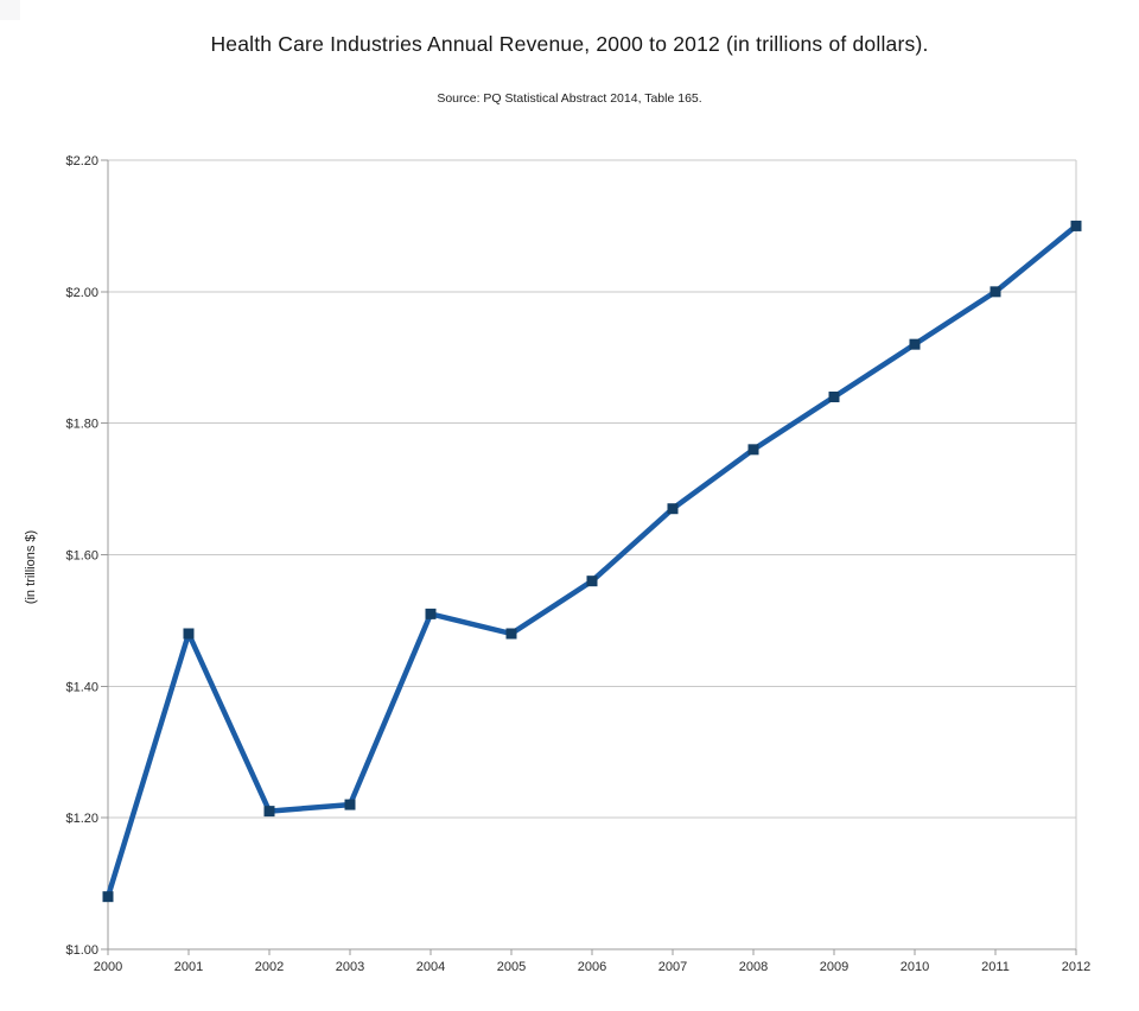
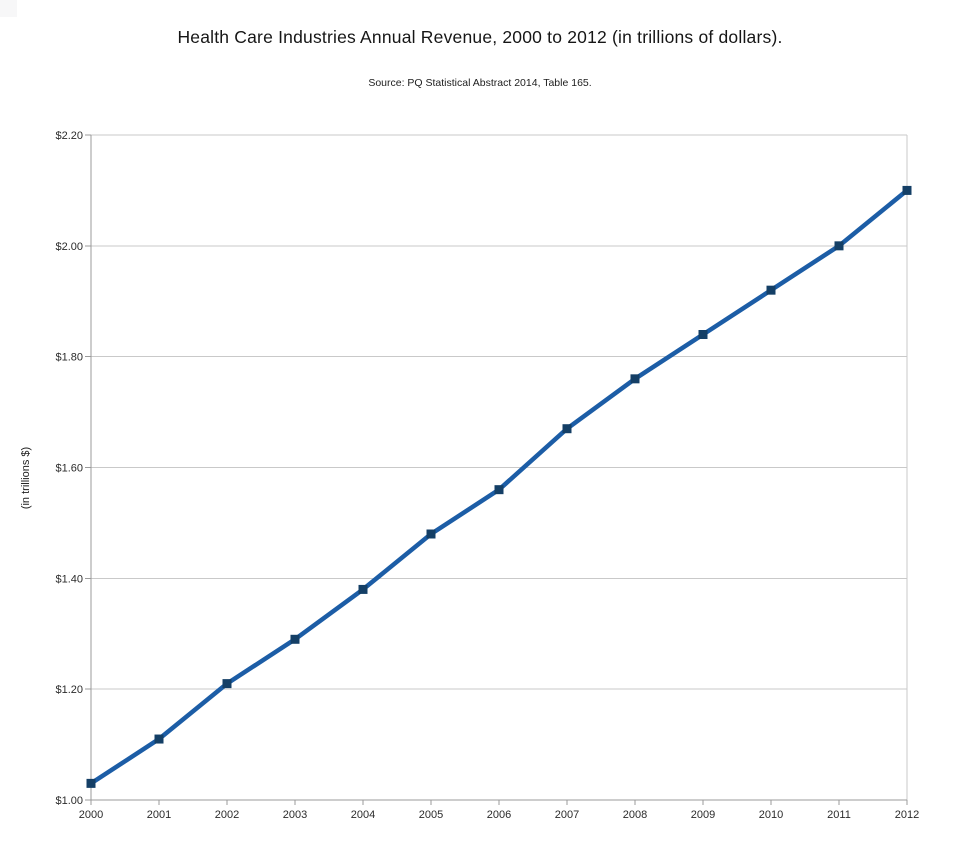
2000: $1.08 -> $1.03
2001: $1.48 -> $1.11
2003: $1.22 -> $1.29
2004: $1.51 -> $1.38
